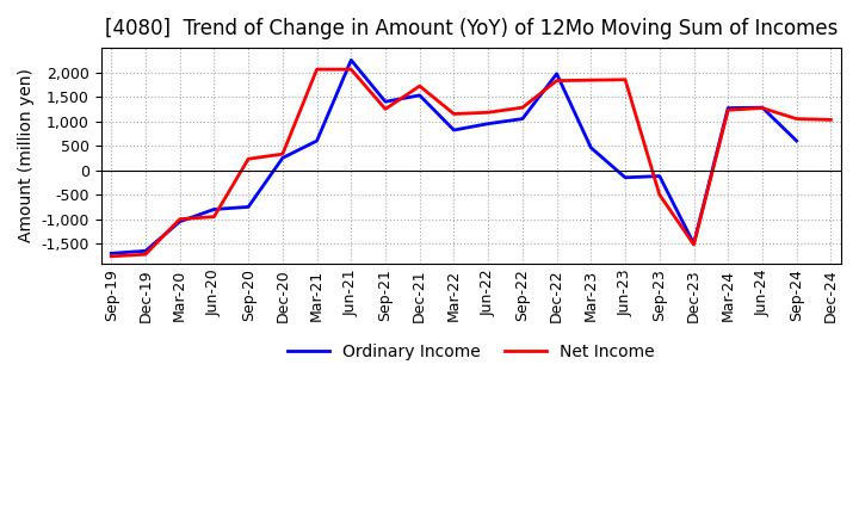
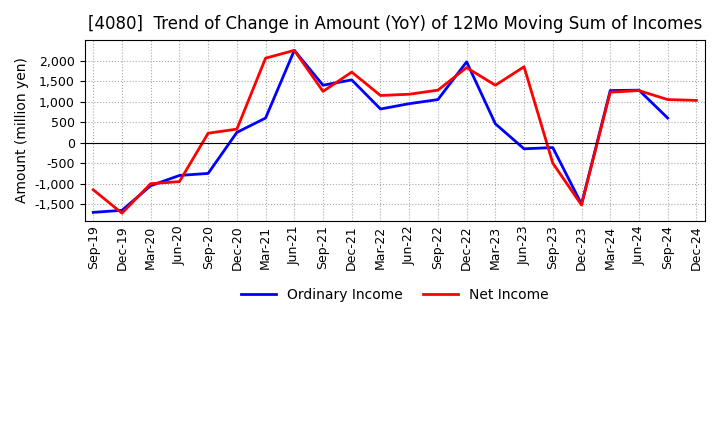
Net Income/Sep-19: -1,760 -> -1,150
Net Income/Jun-21: 2,060 -> 2,250
Net Income/Mar-23: 1,840 -> 1,400
